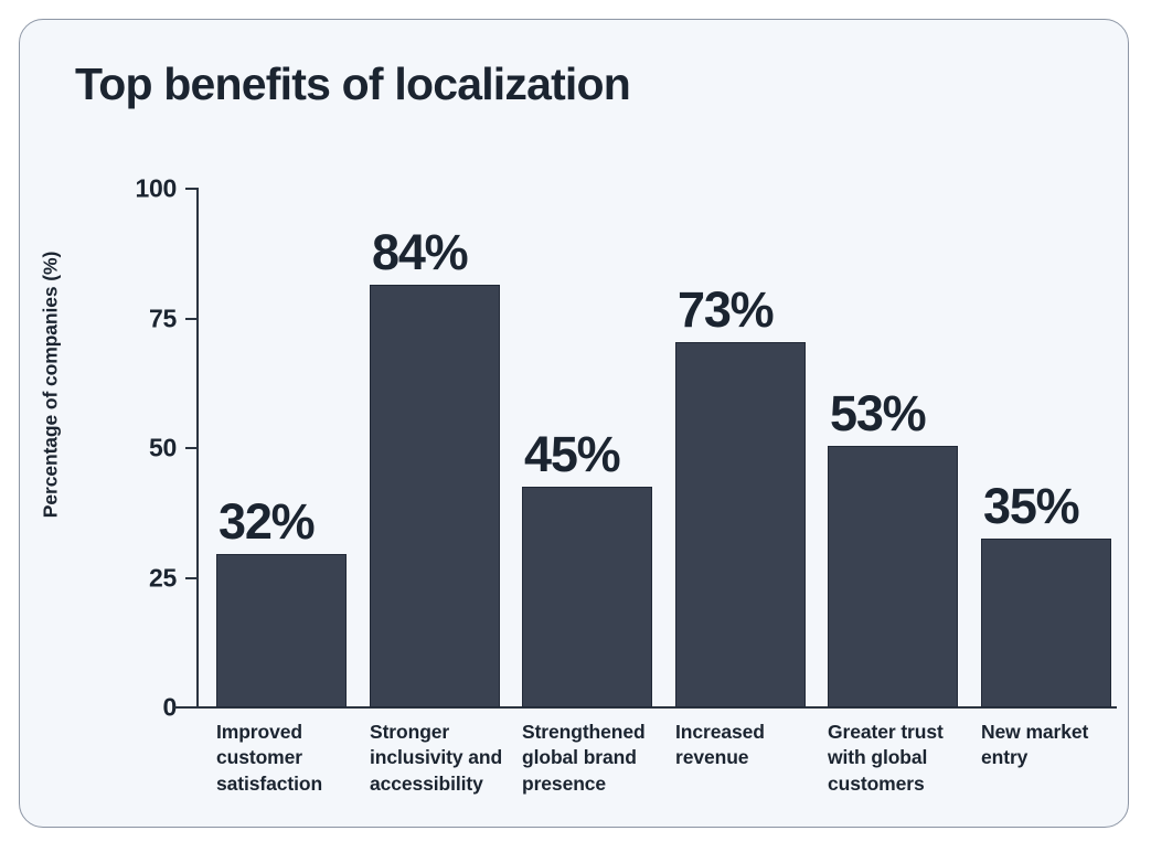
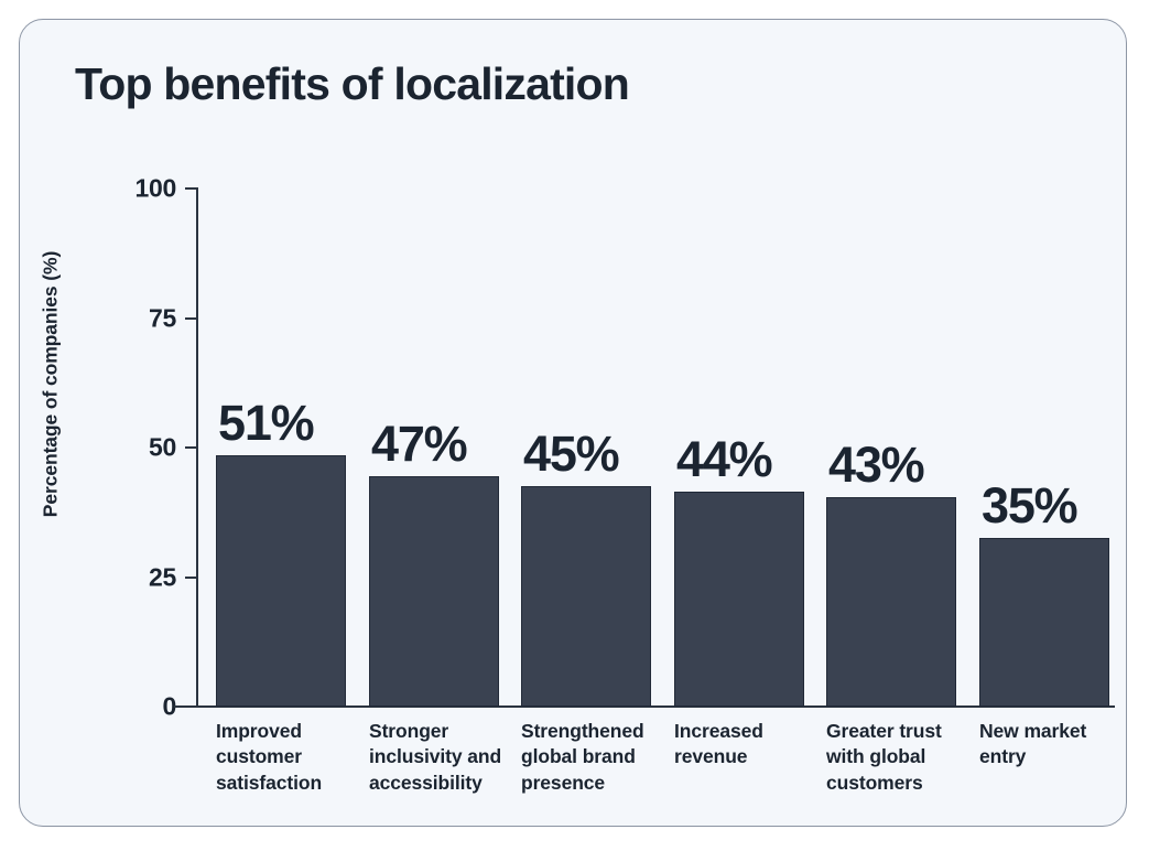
Improved customer satisfaction: 32% -> 51%
Stronger inclusivity and accessibility: 84% -> 47%
Increased revenue: 73% -> 44%
Greater trust with global customers: 53% -> 43%
